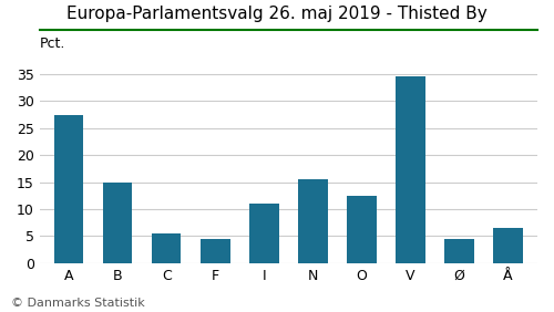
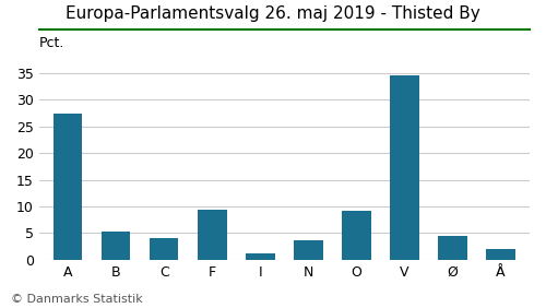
B: 15.0 -> 5.3
C: 5.5 -> 4.0
F: 4.5 -> 9.3
I: 11.0 -> 1.2
N: 15.5 -> 3.7
O: 12.5 -> 9.1
Å: 6.5 -> 2.1
